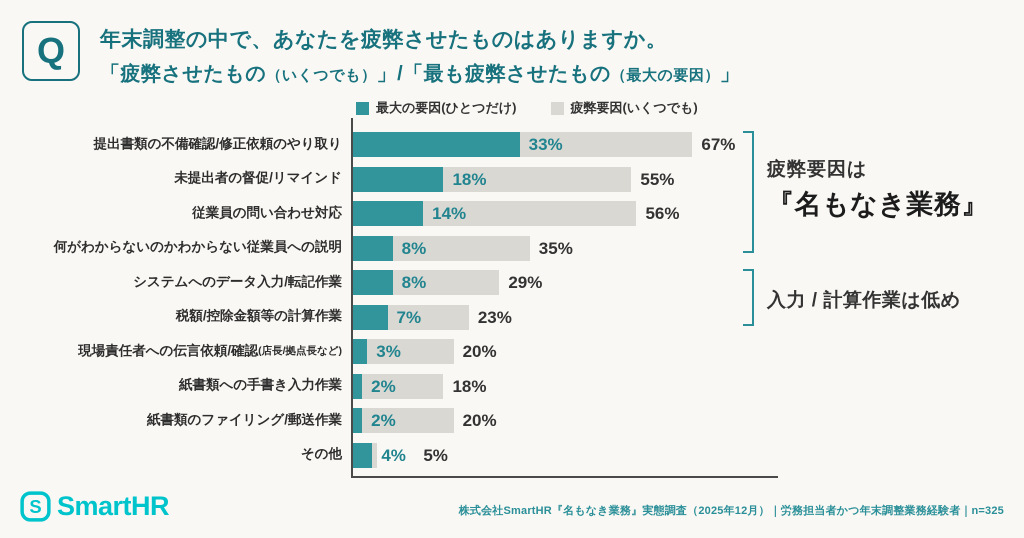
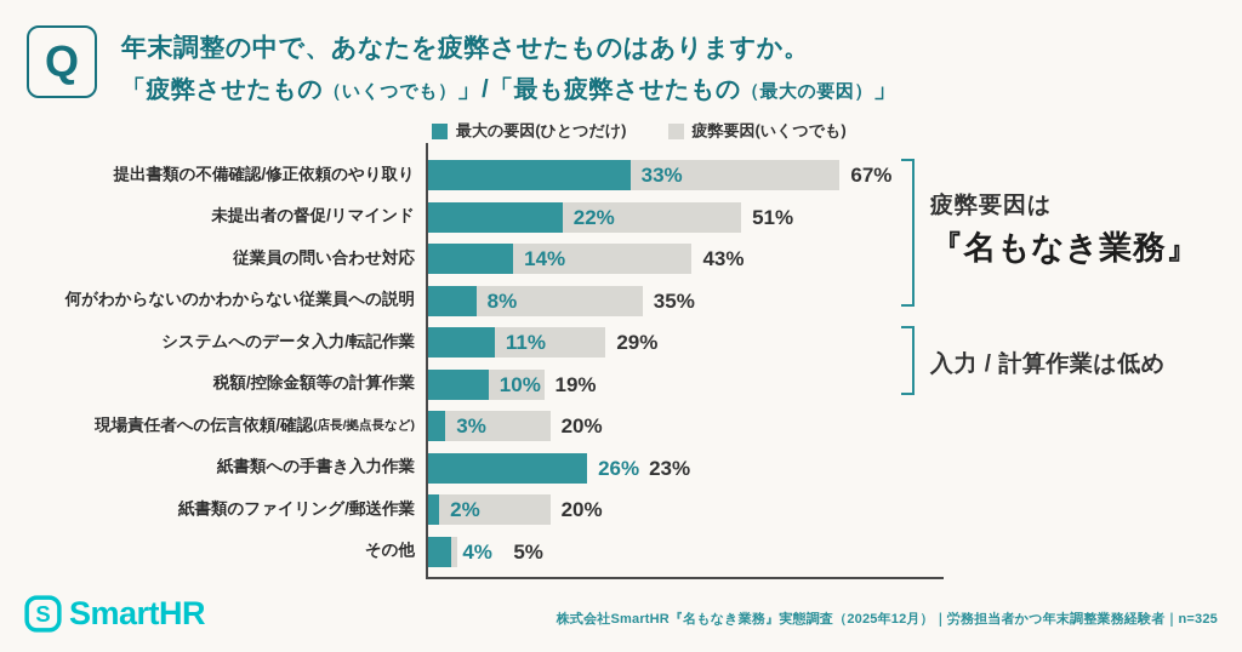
最大の要因(ひとつだけ)/未提出者の督促/リマインド: 18% -> 22%
疲弊要因(いくつでも)/未提出者の督促/リマインド: 55% -> 51%
疲弊要因(いくつでも)/従業員の問い合わせ対応: 56% -> 43%
最大の要因(ひとつだけ)/システムへのデータ入力/転記作業: 8% -> 11%
最大の要因(ひとつだけ)/税額/控除金額等の計算作業: 7% -> 10%
疲弊要因(いくつでも)/税額/控除金額等の計算作業: 23% -> 19%
最大の要因(ひとつだけ)/紙書類への手書き入力作業: 2% -> 26%
疲弊要因(いくつでも)/紙書類への手書き入力作業: 18% -> 23%
